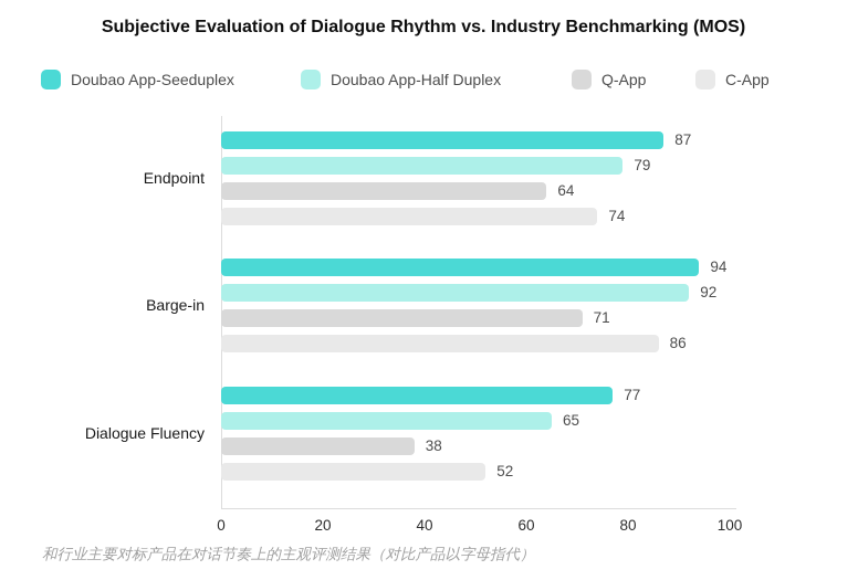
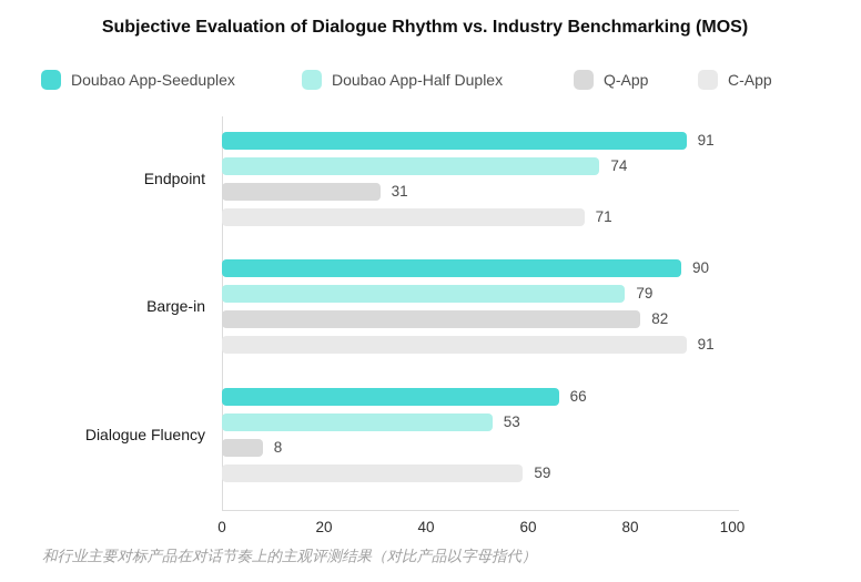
Doubao App-Seeduplex/Endpoint: 87 -> 91
Doubao App-Half Duplex/Endpoint: 79 -> 74
Q-App/Endpoint: 64 -> 31
C-App/Endpoint: 74 -> 71
Doubao App-Seeduplex/Barge-in: 94 -> 90
Doubao App-Half Duplex/Barge-in: 92 -> 79
Q-App/Barge-in: 71 -> 82
C-App/Barge-in: 86 -> 91
Doubao App-Seeduplex/Dialogue Fluency: 77 -> 66
Doubao App-Half Duplex/Dialogue Fluency: 65 -> 53
Q-App/Dialogue Fluency: 38 -> 8
C-App/Dialogue Fluency: 52 -> 59
